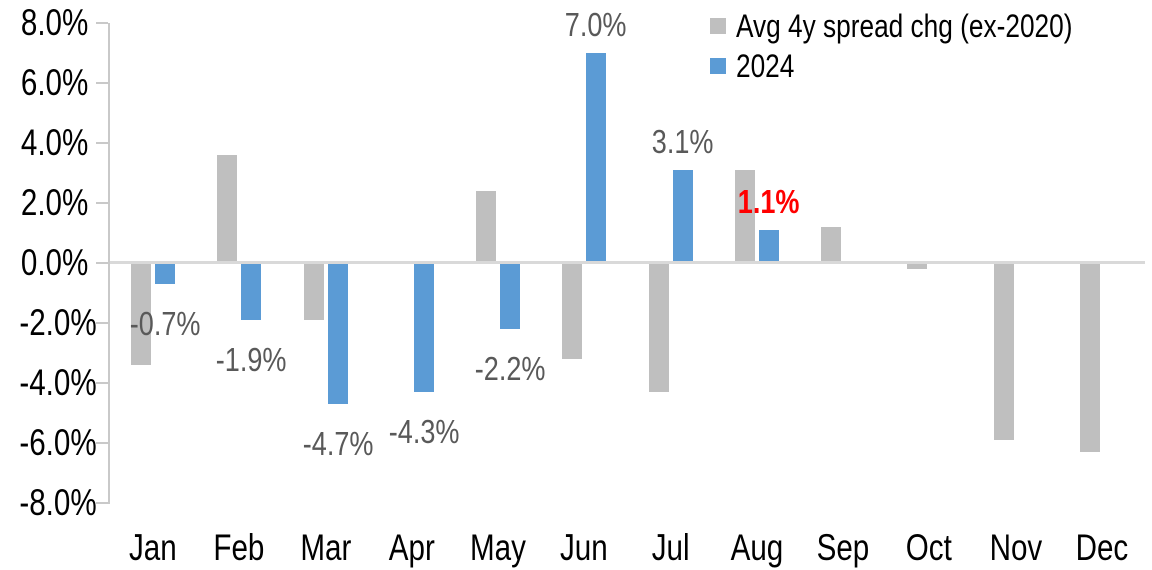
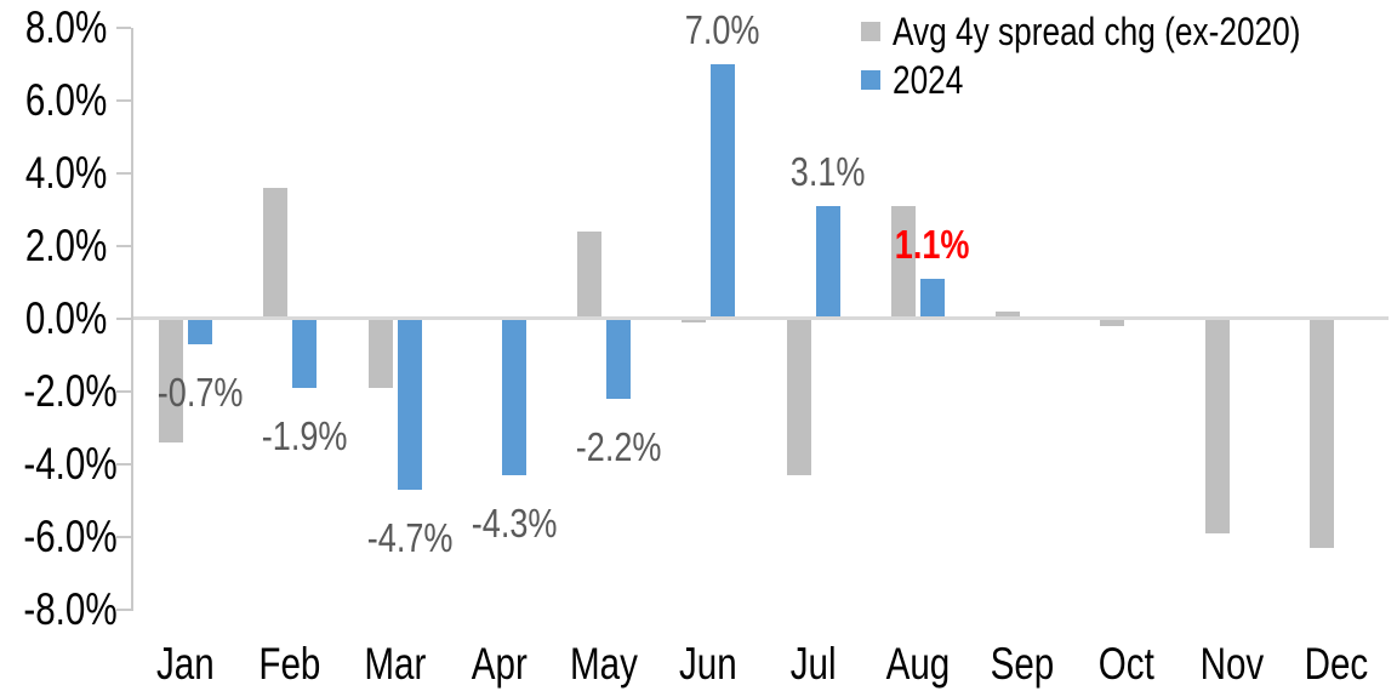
Avg 4y spread chg (ex-2020)/Jun: -3.2% -> -0.1%
Avg 4y spread chg (ex-2020)/Sep: 1.2% -> 0.2%
